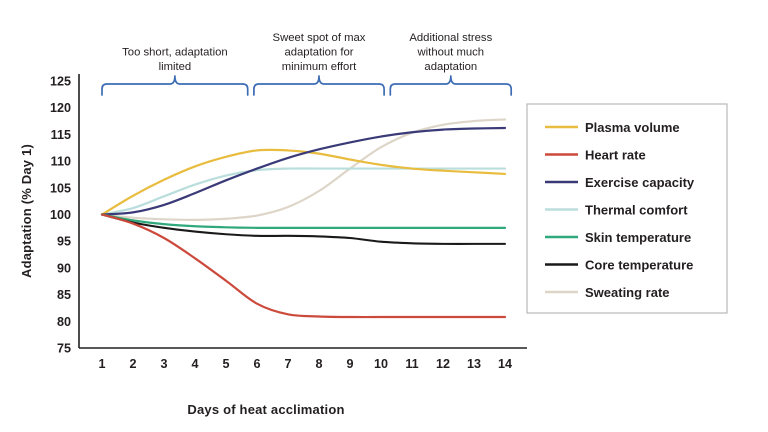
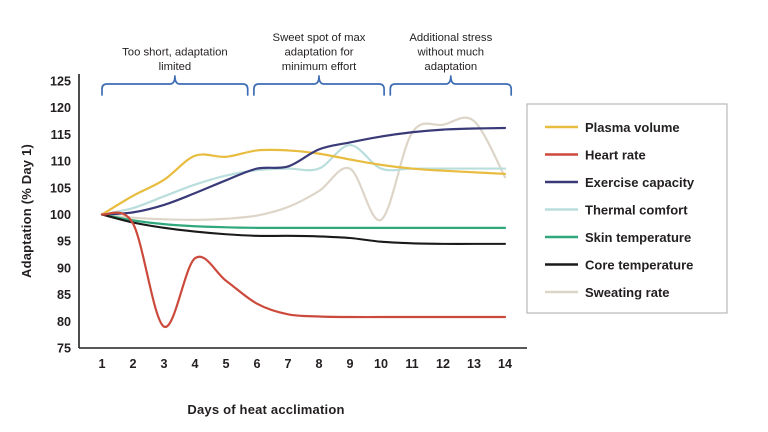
Heart rate/3: 96 -> 79
Plasma volume/4: 109 -> 111
Exercise capacity/7: 111 -> 109
Thermal comfort/9: 109 -> 113
Sweating rate/10: 113 -> 99
Sweating rate/14: 118 -> 107
